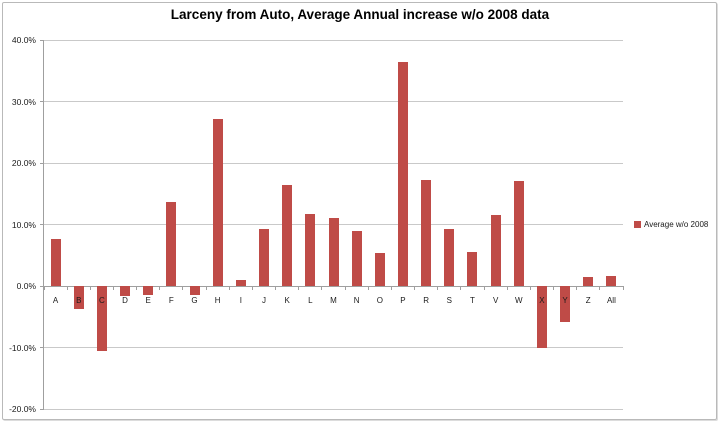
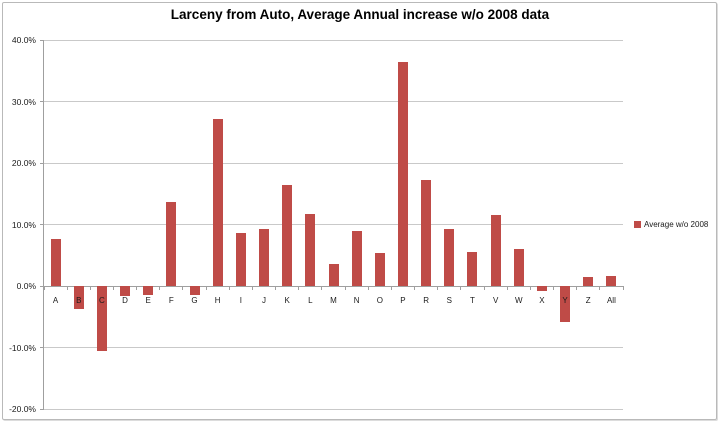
I: 1% -> 9%
M: 11% -> 4%
W: 17% -> 6%
X: -10% -> -1%
